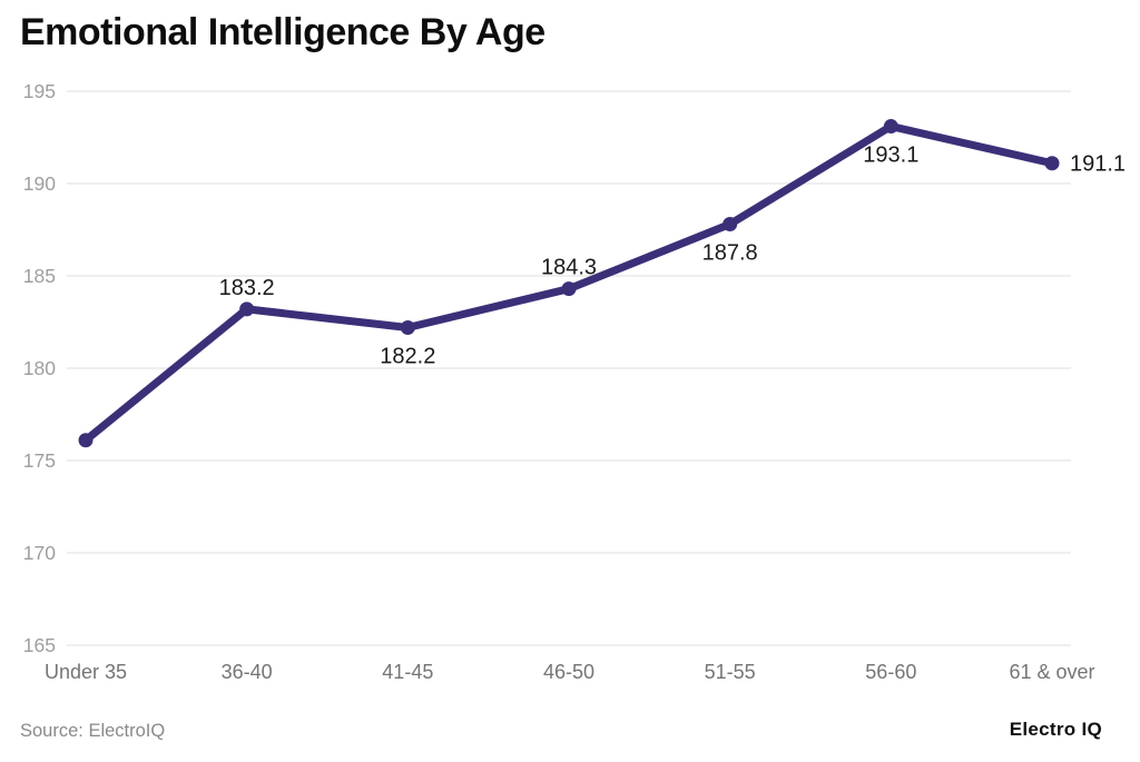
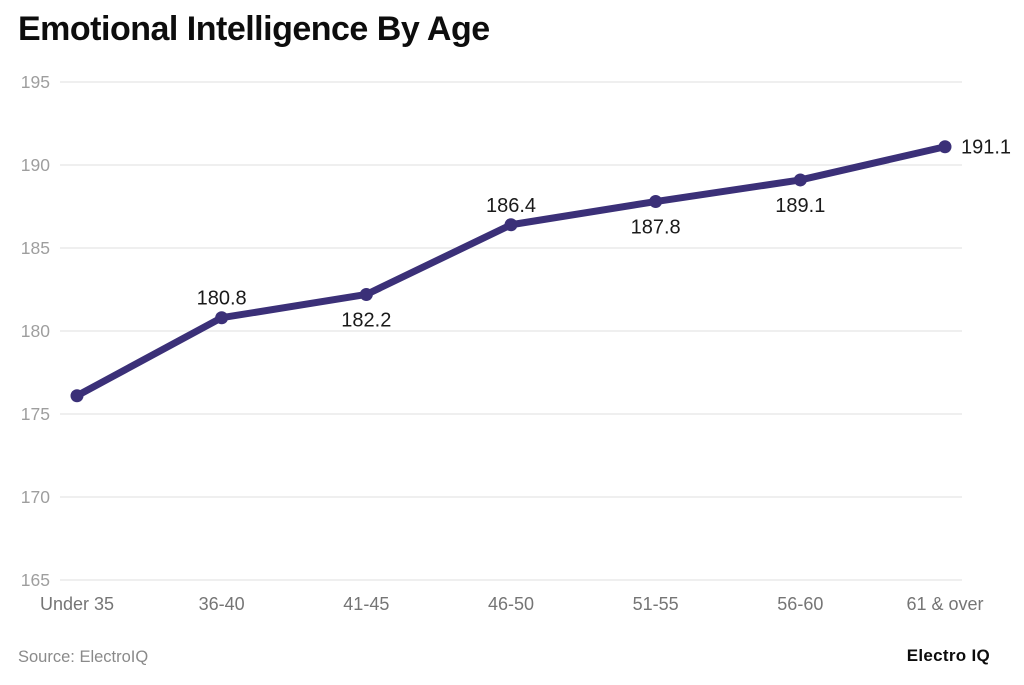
36-40: 183.2 -> 180.8
46-50: 184.3 -> 186.4
56-60: 193.1 -> 189.1
